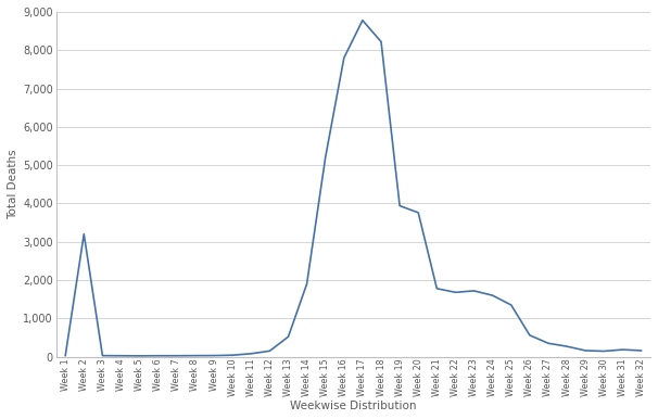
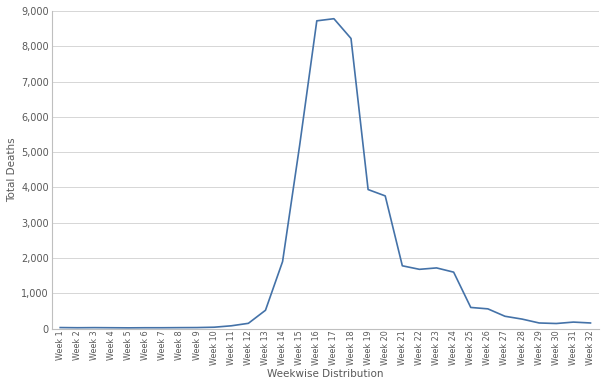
Week 2: 3,200 -> 20
Week 16: 7,800 -> 8,720
Week 25: 1,350 -> 600
